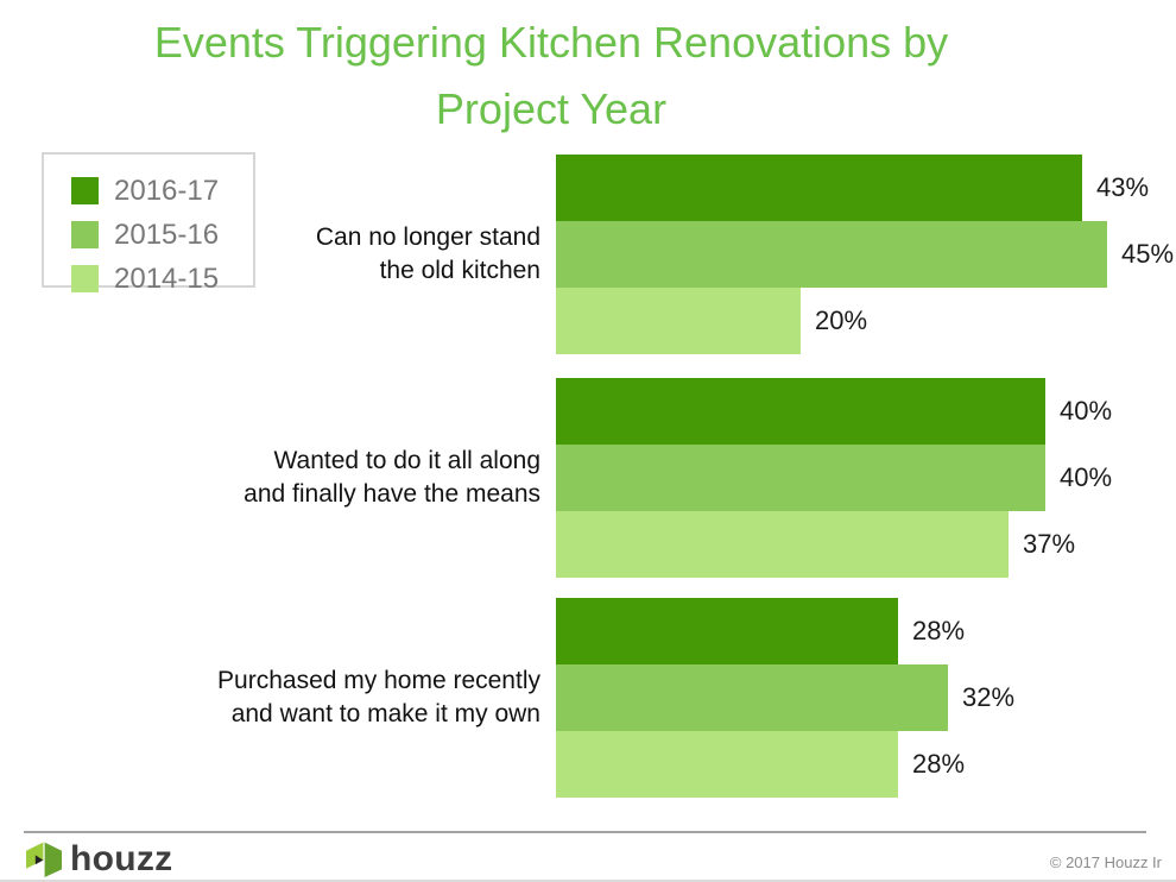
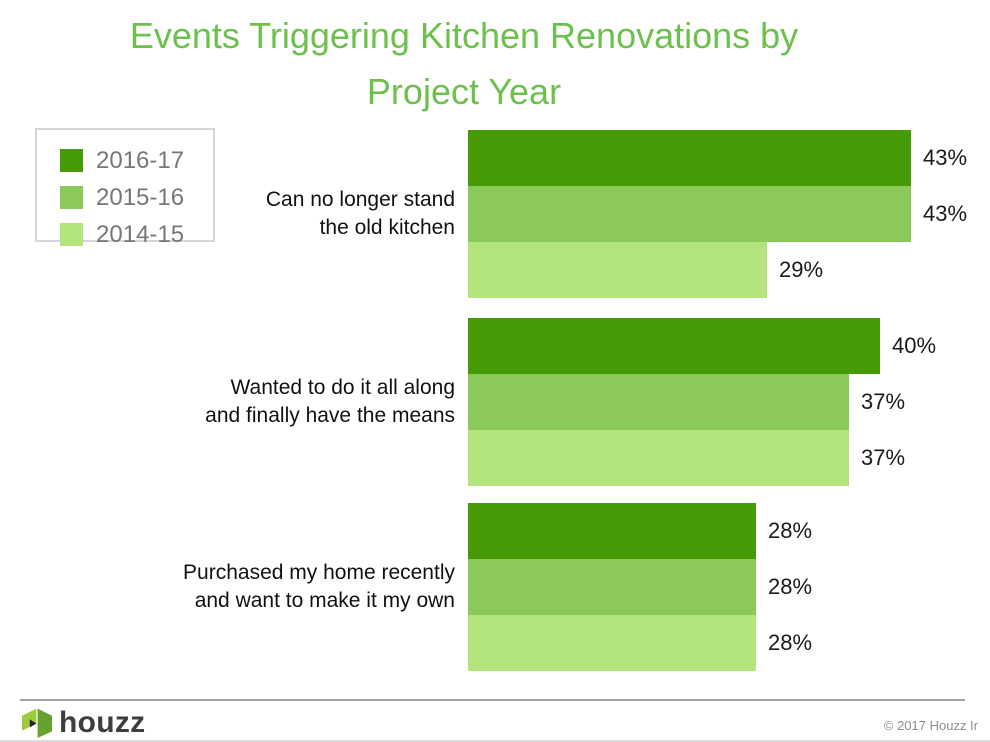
2015-16/Can no longer stand the old kitchen: 45% -> 43%
2014-15/Can no longer stand the old kitchen: 20% -> 29%
2015-16/Wanted to do it all along and finally have the means: 40% -> 37%
2015-16/Purchased my home recently and want to make it my own: 32% -> 28%
